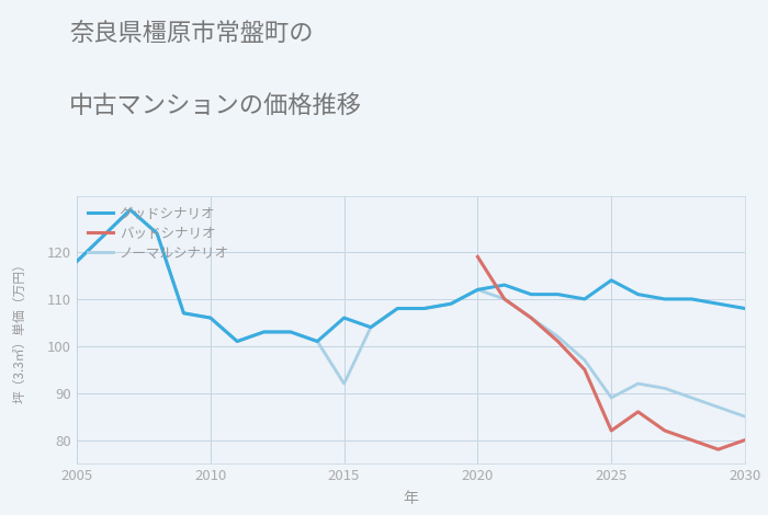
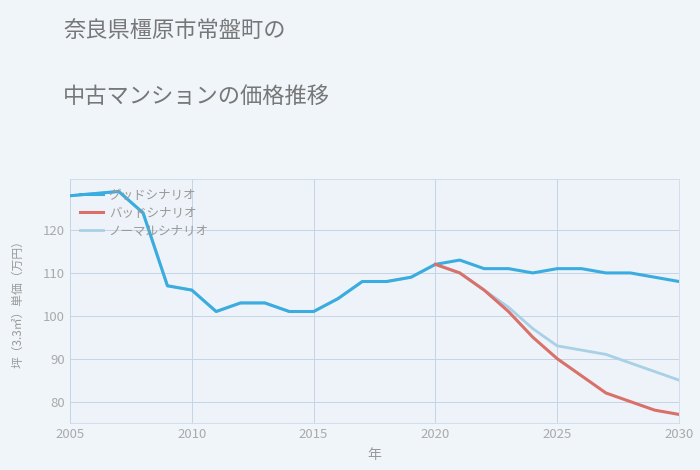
グッドシナリオ/2005: 118 -> 128
ノーマルシナリオ/2005: 118 -> 128
グッドシナリオ/2015: 106 -> 101
ノーマルシナリオ/2015: 92 -> 101
バッドシナリオ/2020: 119 -> 112
グッドシナリオ/2025: 114 -> 111
バッドシナリオ/2025: 82 -> 90
ノーマルシナリオ/2025: 89 -> 93
バッドシナリオ/2030: 80 -> 77
